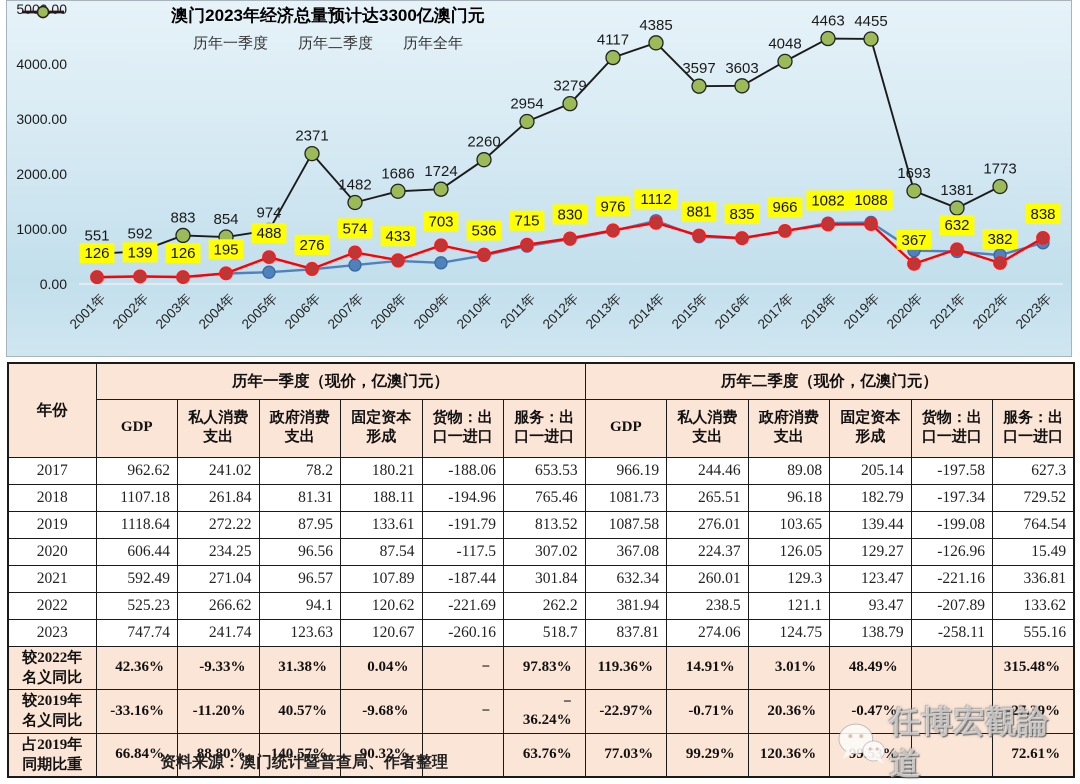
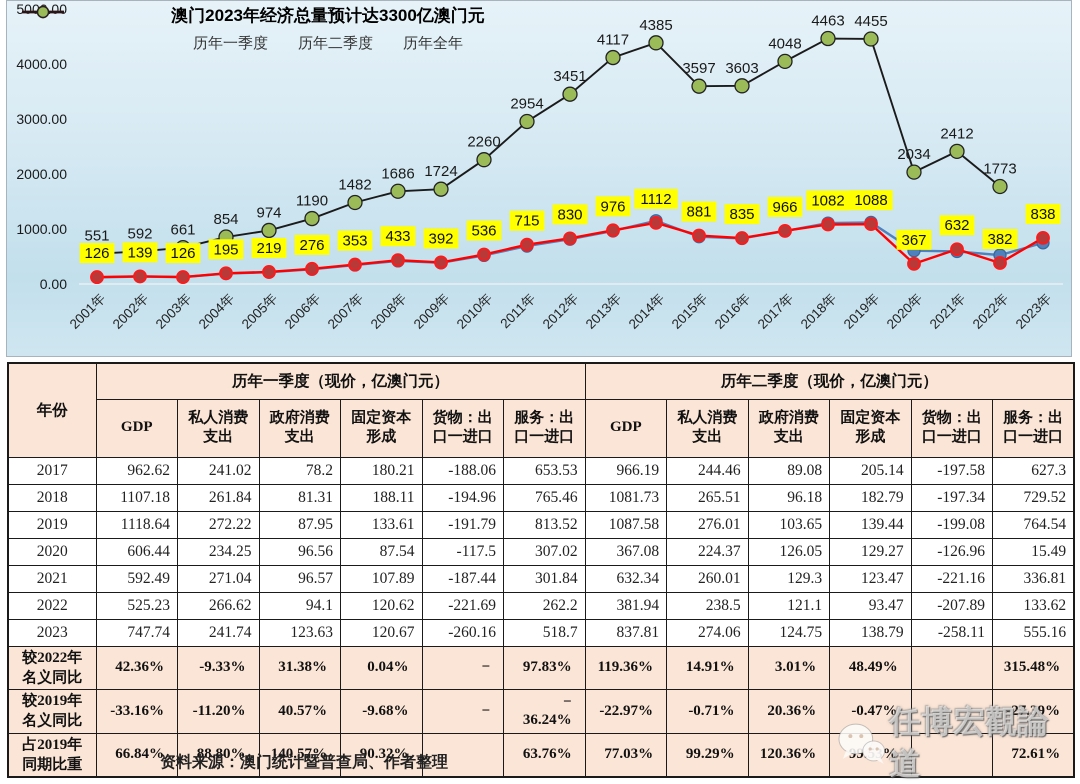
历年全年/2003年: 883 -> 661
历年二季度/2005年: 488 -> 219
历年全年/2006年: 2371 -> 1190
历年二季度/2007年: 574 -> 353
历年二季度/2009年: 703 -> 392
历年全年/2012年: 3279 -> 3451
历年全年/2020年: 1693 -> 2034
历年全年/2021年: 1381 -> 2412
